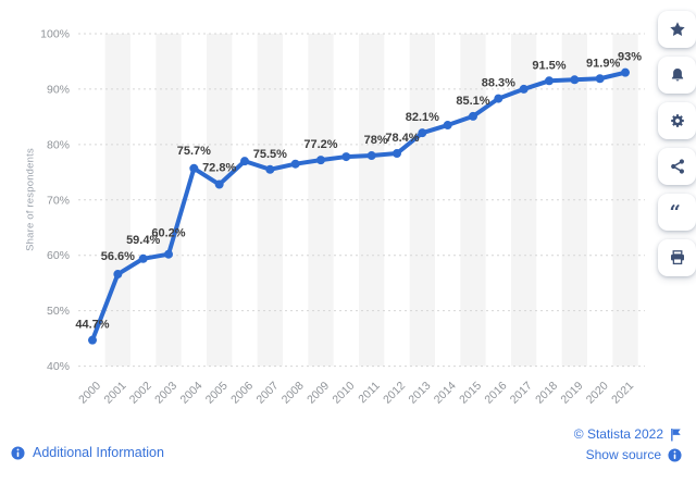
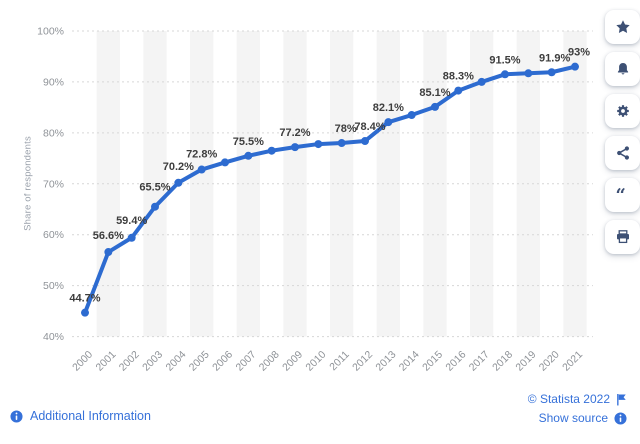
2003: 60.2% -> 65.5%
2004: 75.7% -> 70.2%
2006: 77% -> 74%
